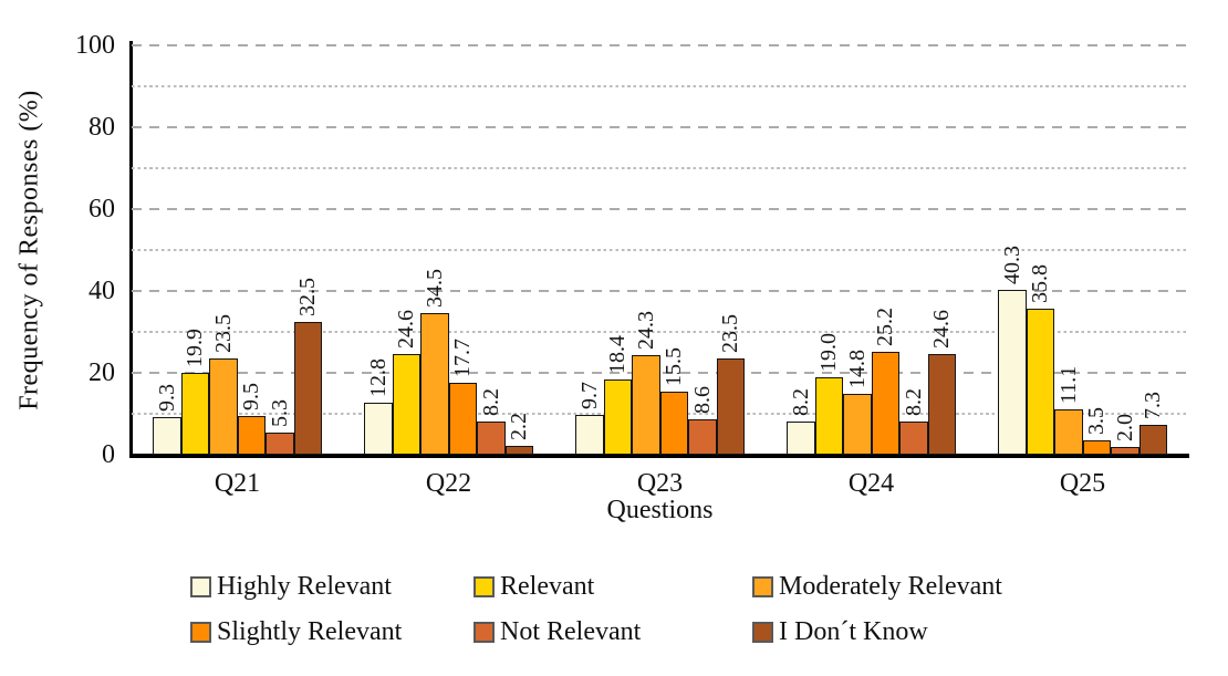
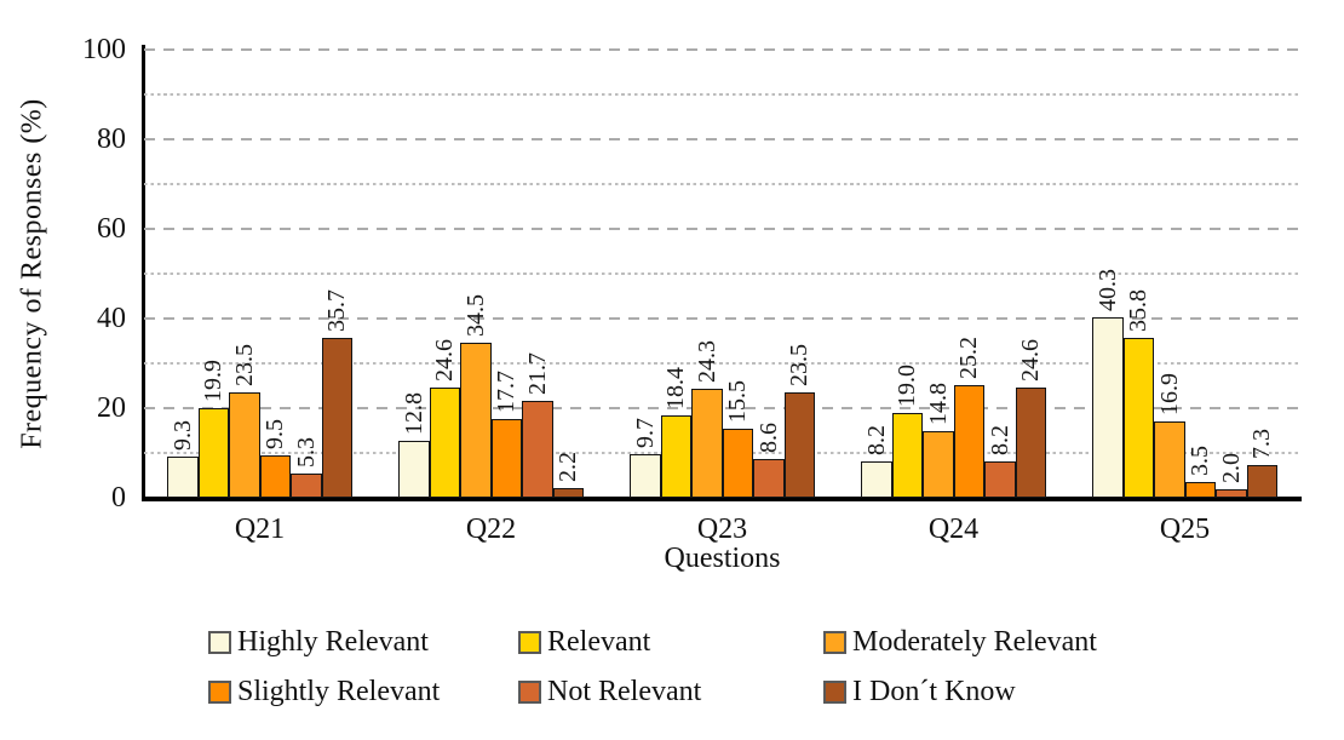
I Don´t Know/Q21: 32.5 -> 35.7
Not Relevant/Q22: 8.2 -> 21.7
Moderately Relevant/Q25: 11.1 -> 16.9
